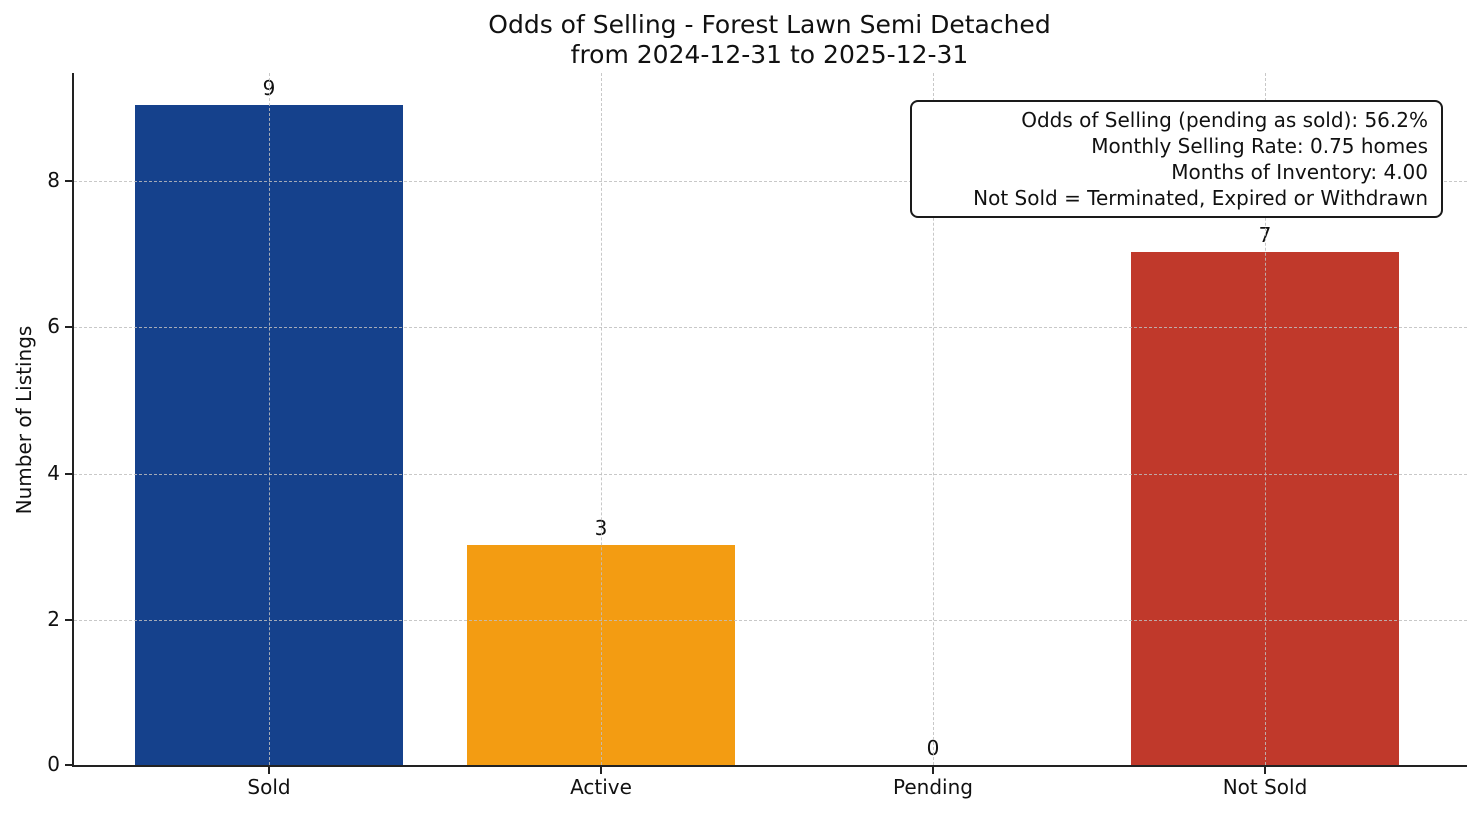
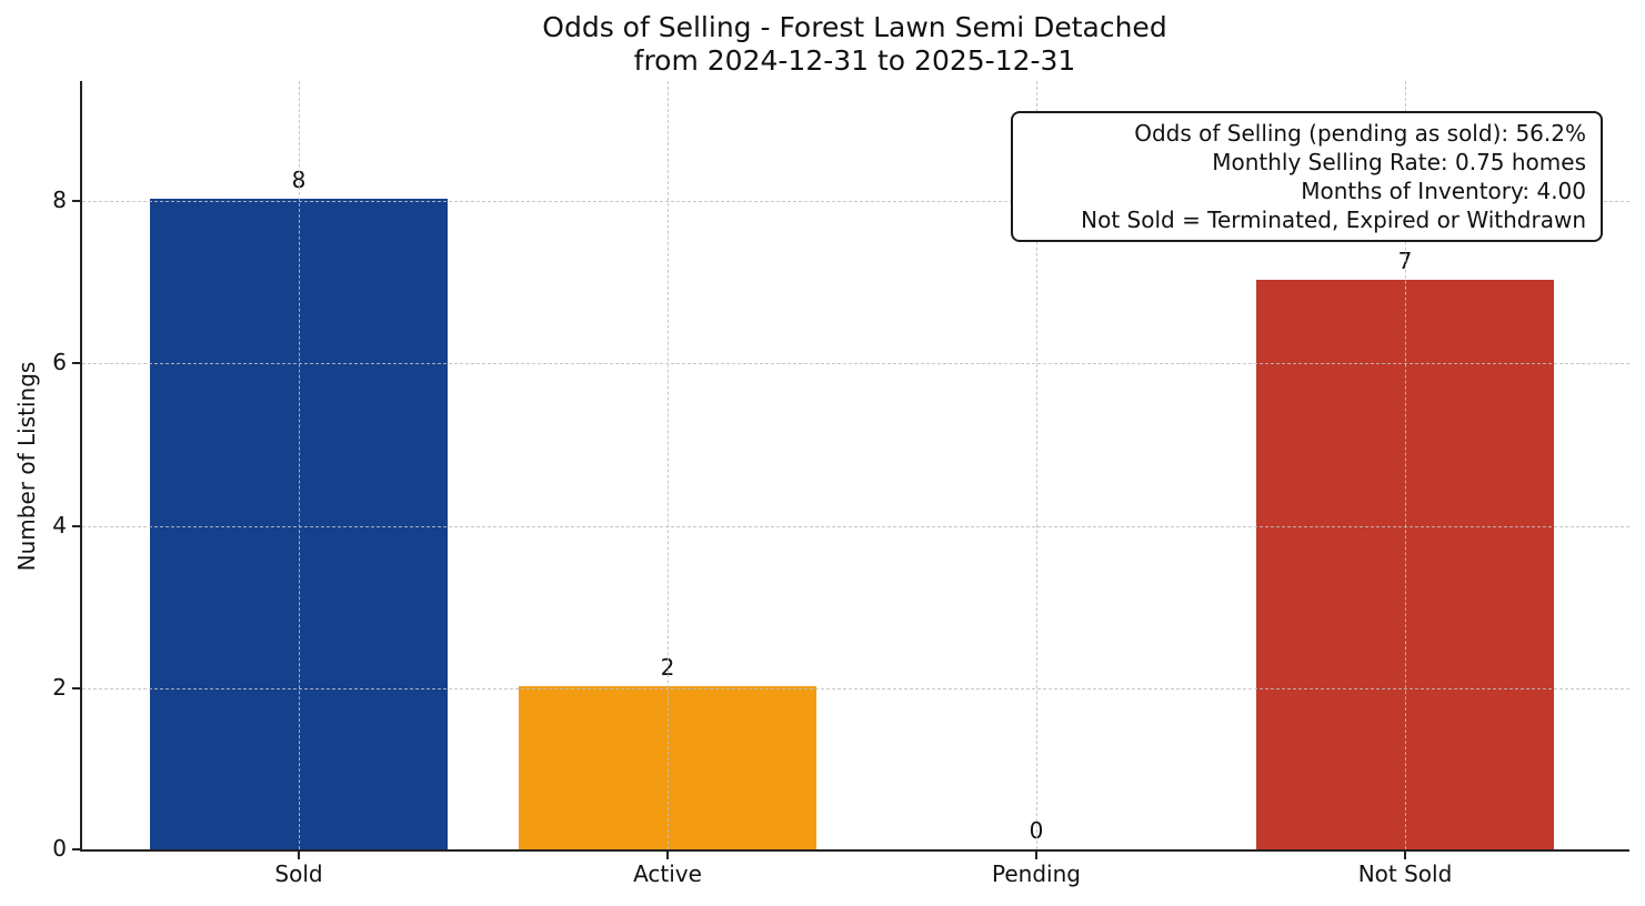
Sold: 9 -> 8
Active: 3 -> 2
